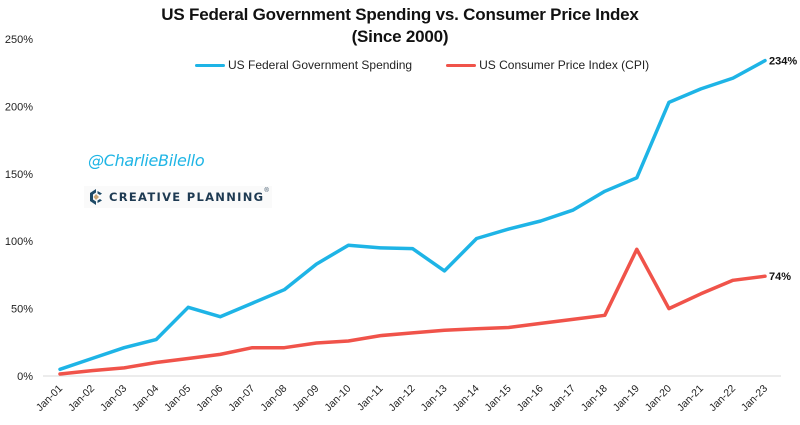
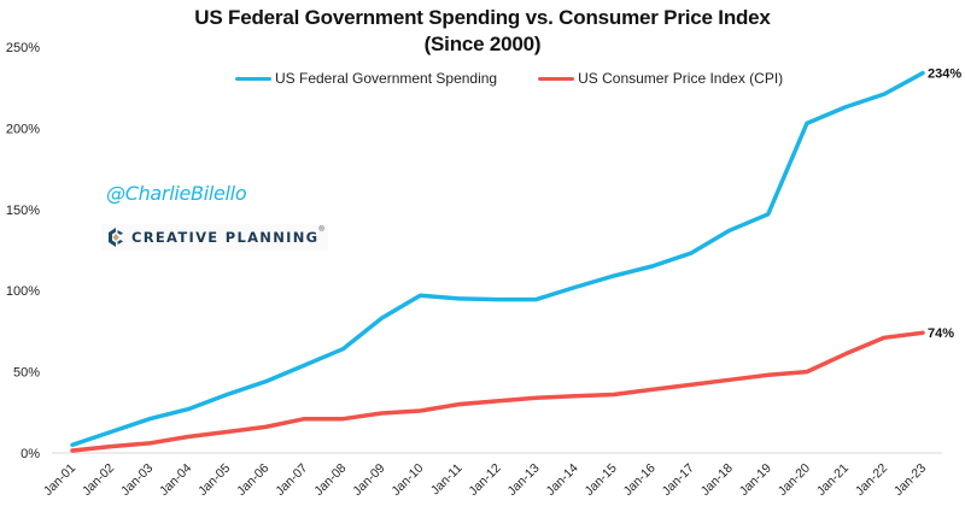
US Federal Government Spending/Jan-05: 51% -> 36%
US Federal Government Spending/Jan-13: 78% -> 94%
US Consumer Price Index (CPI)/Jan-19: 94% -> 48%
